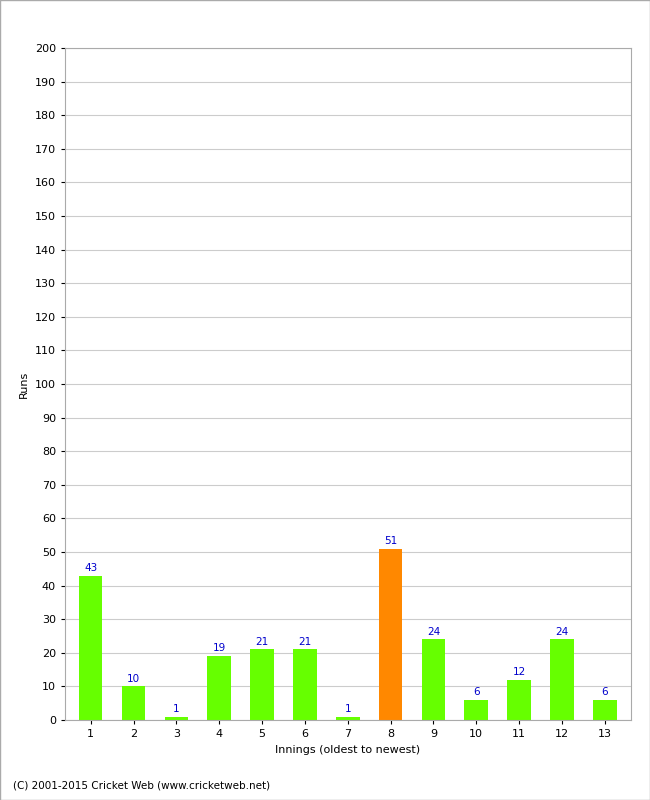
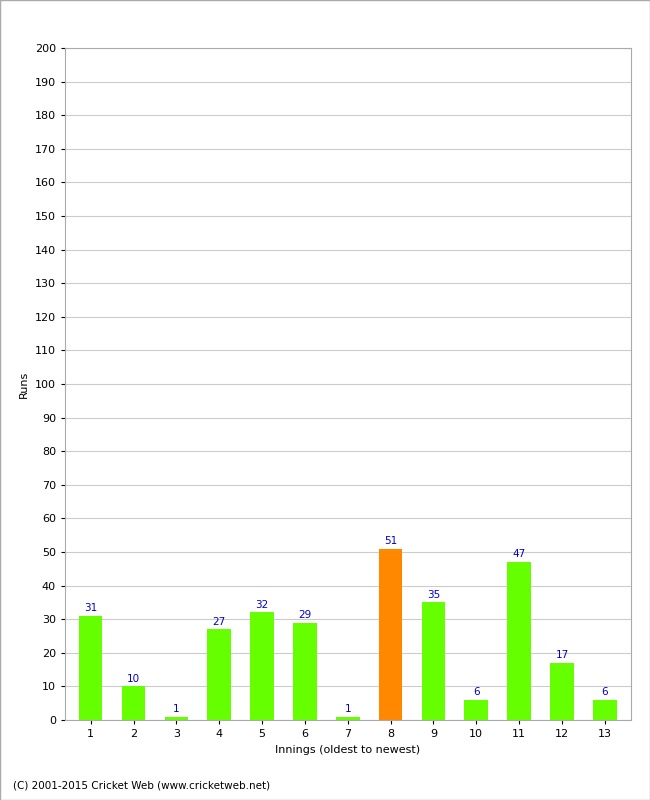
1: 43 -> 31
4: 19 -> 27
5: 21 -> 32
6: 21 -> 29
9: 24 -> 35
11: 12 -> 47
12: 24 -> 17
